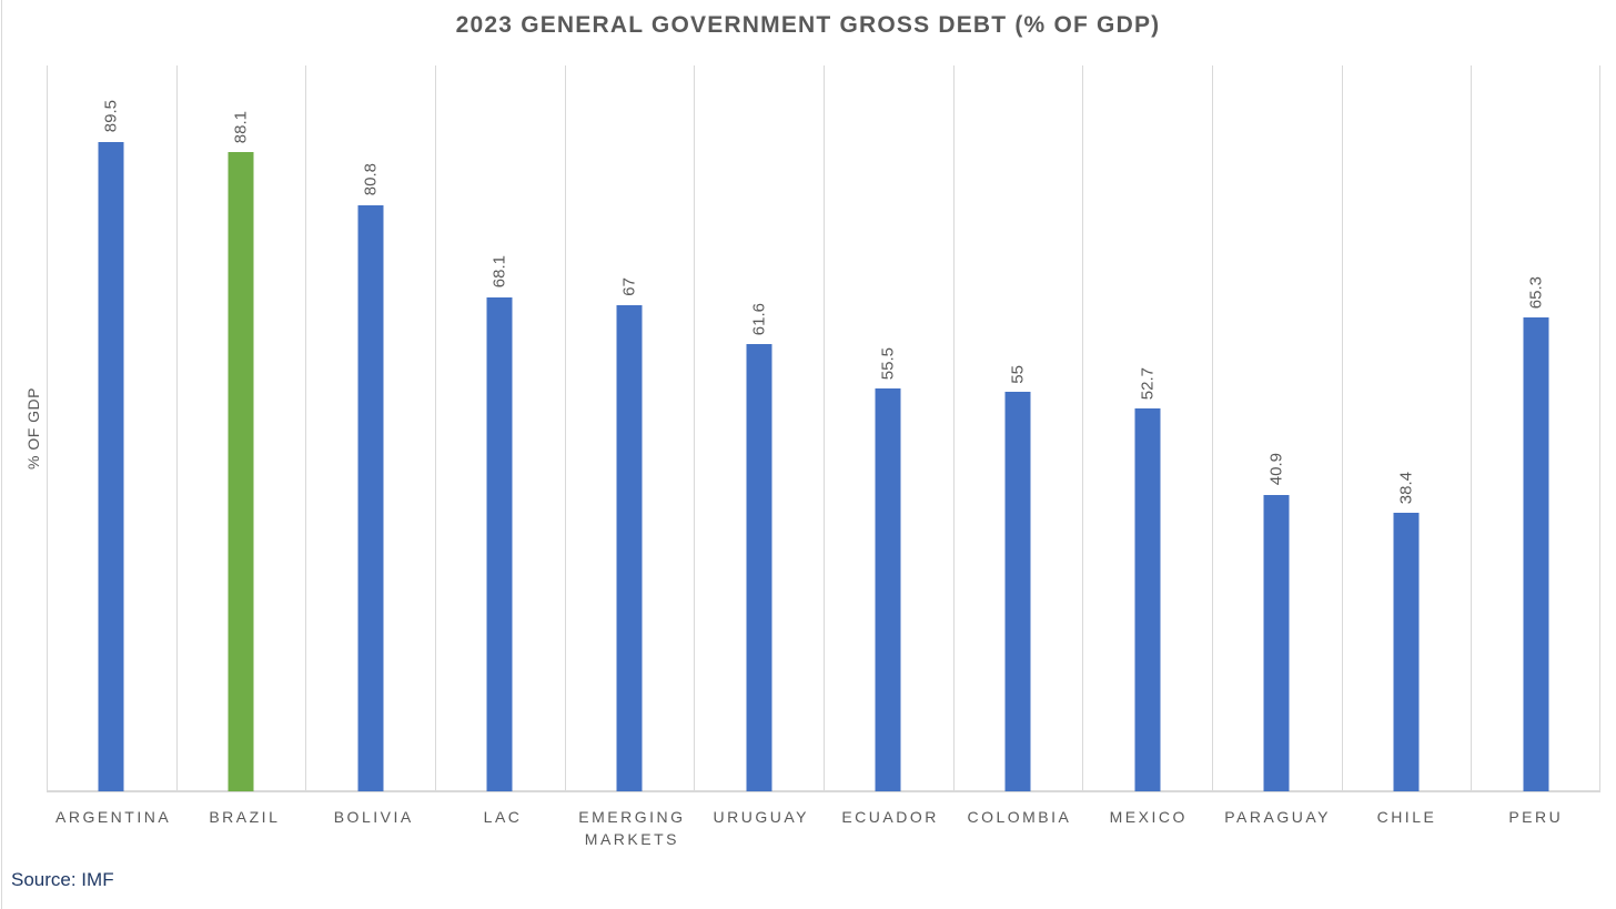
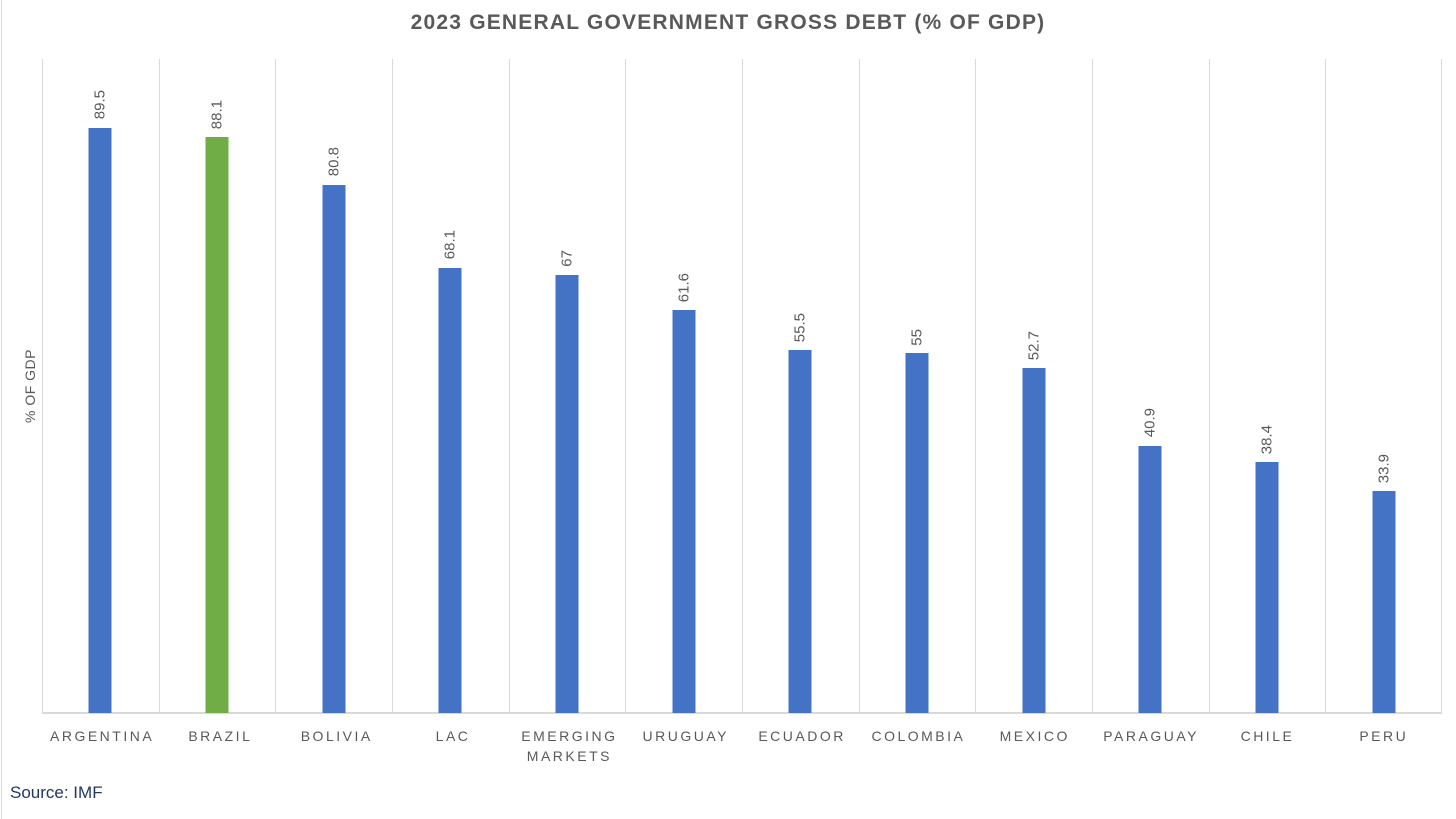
PERU: 65.3 -> 33.9
